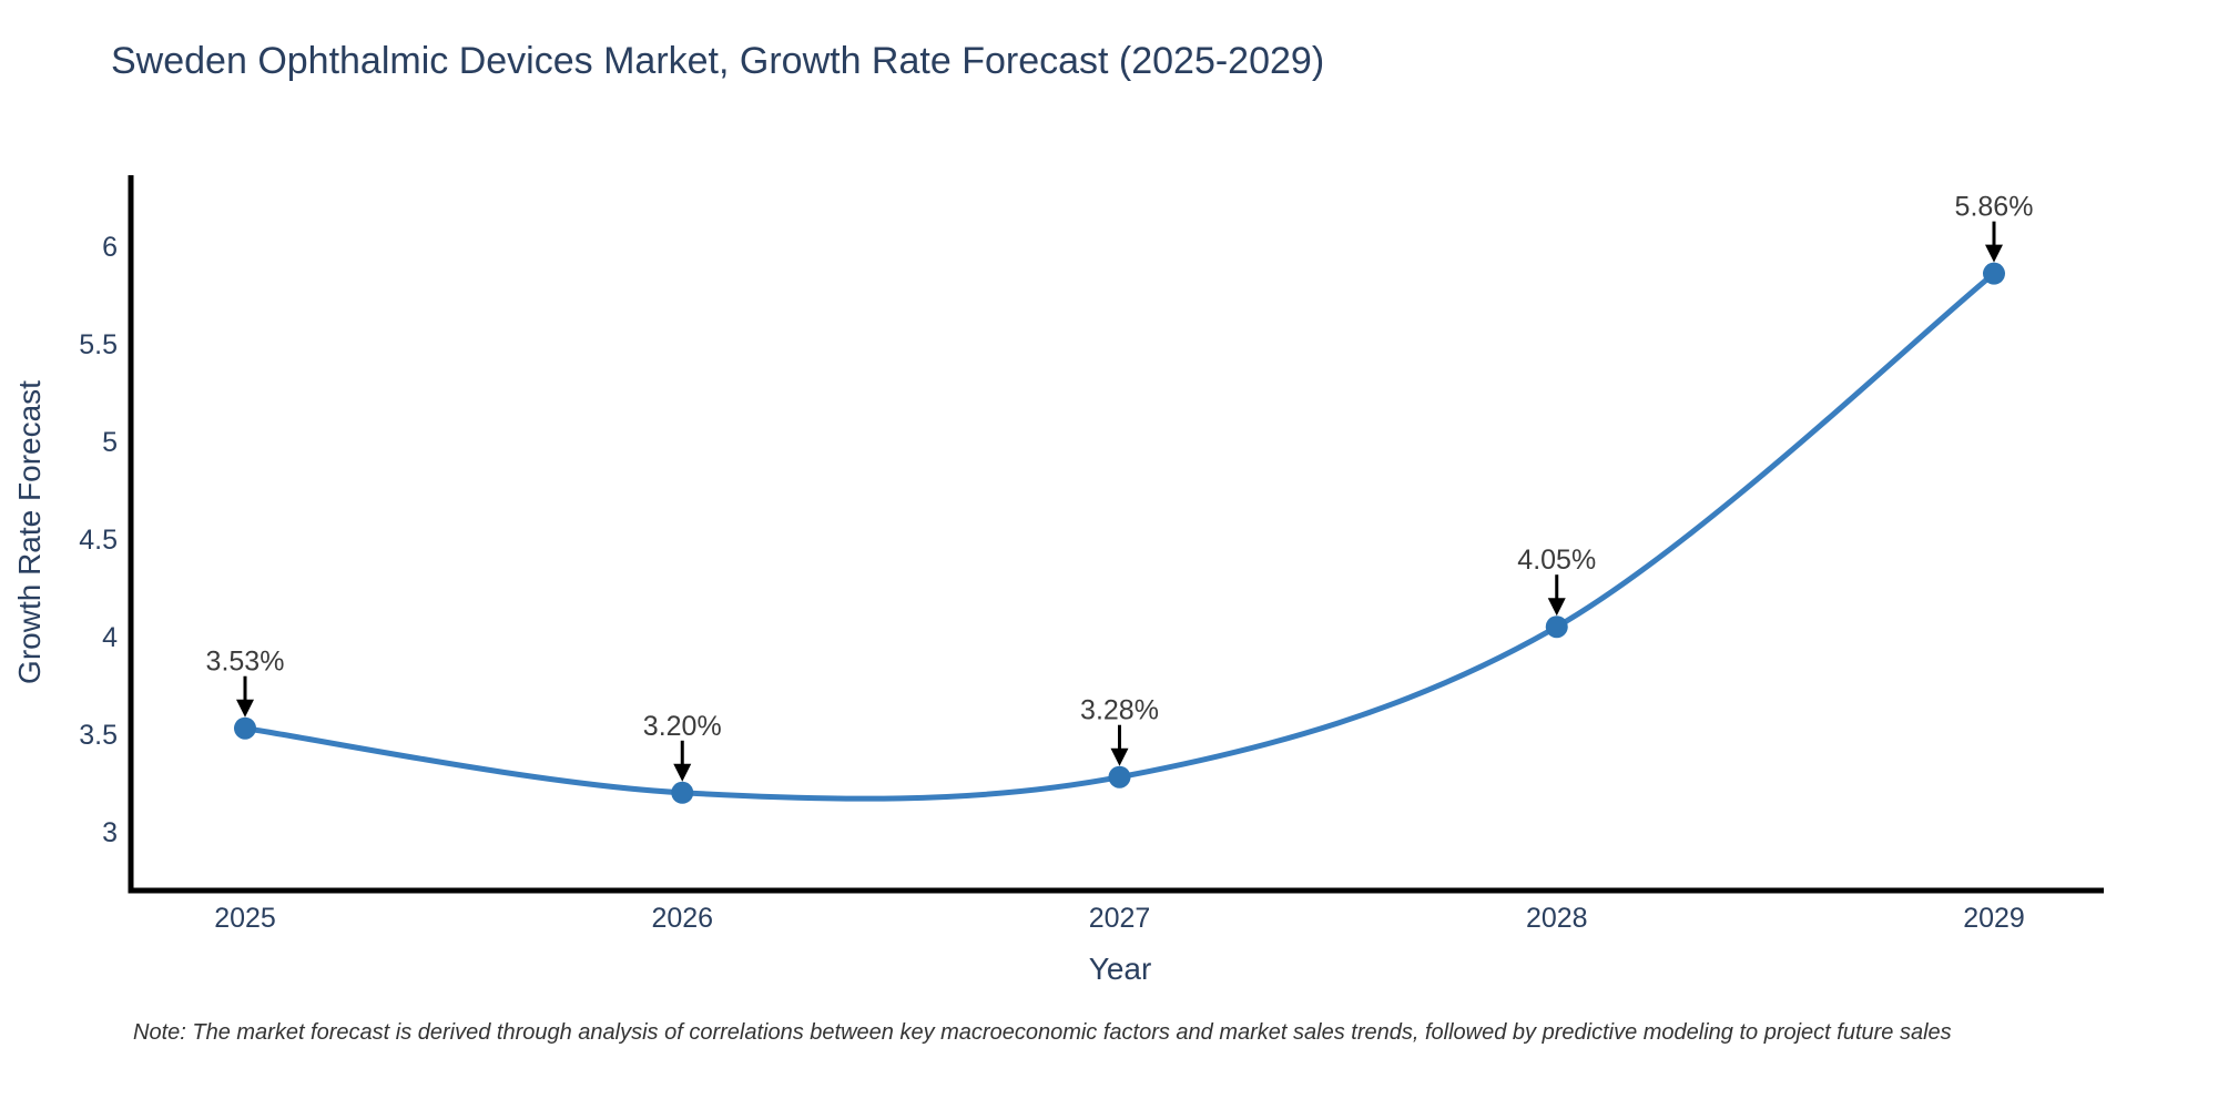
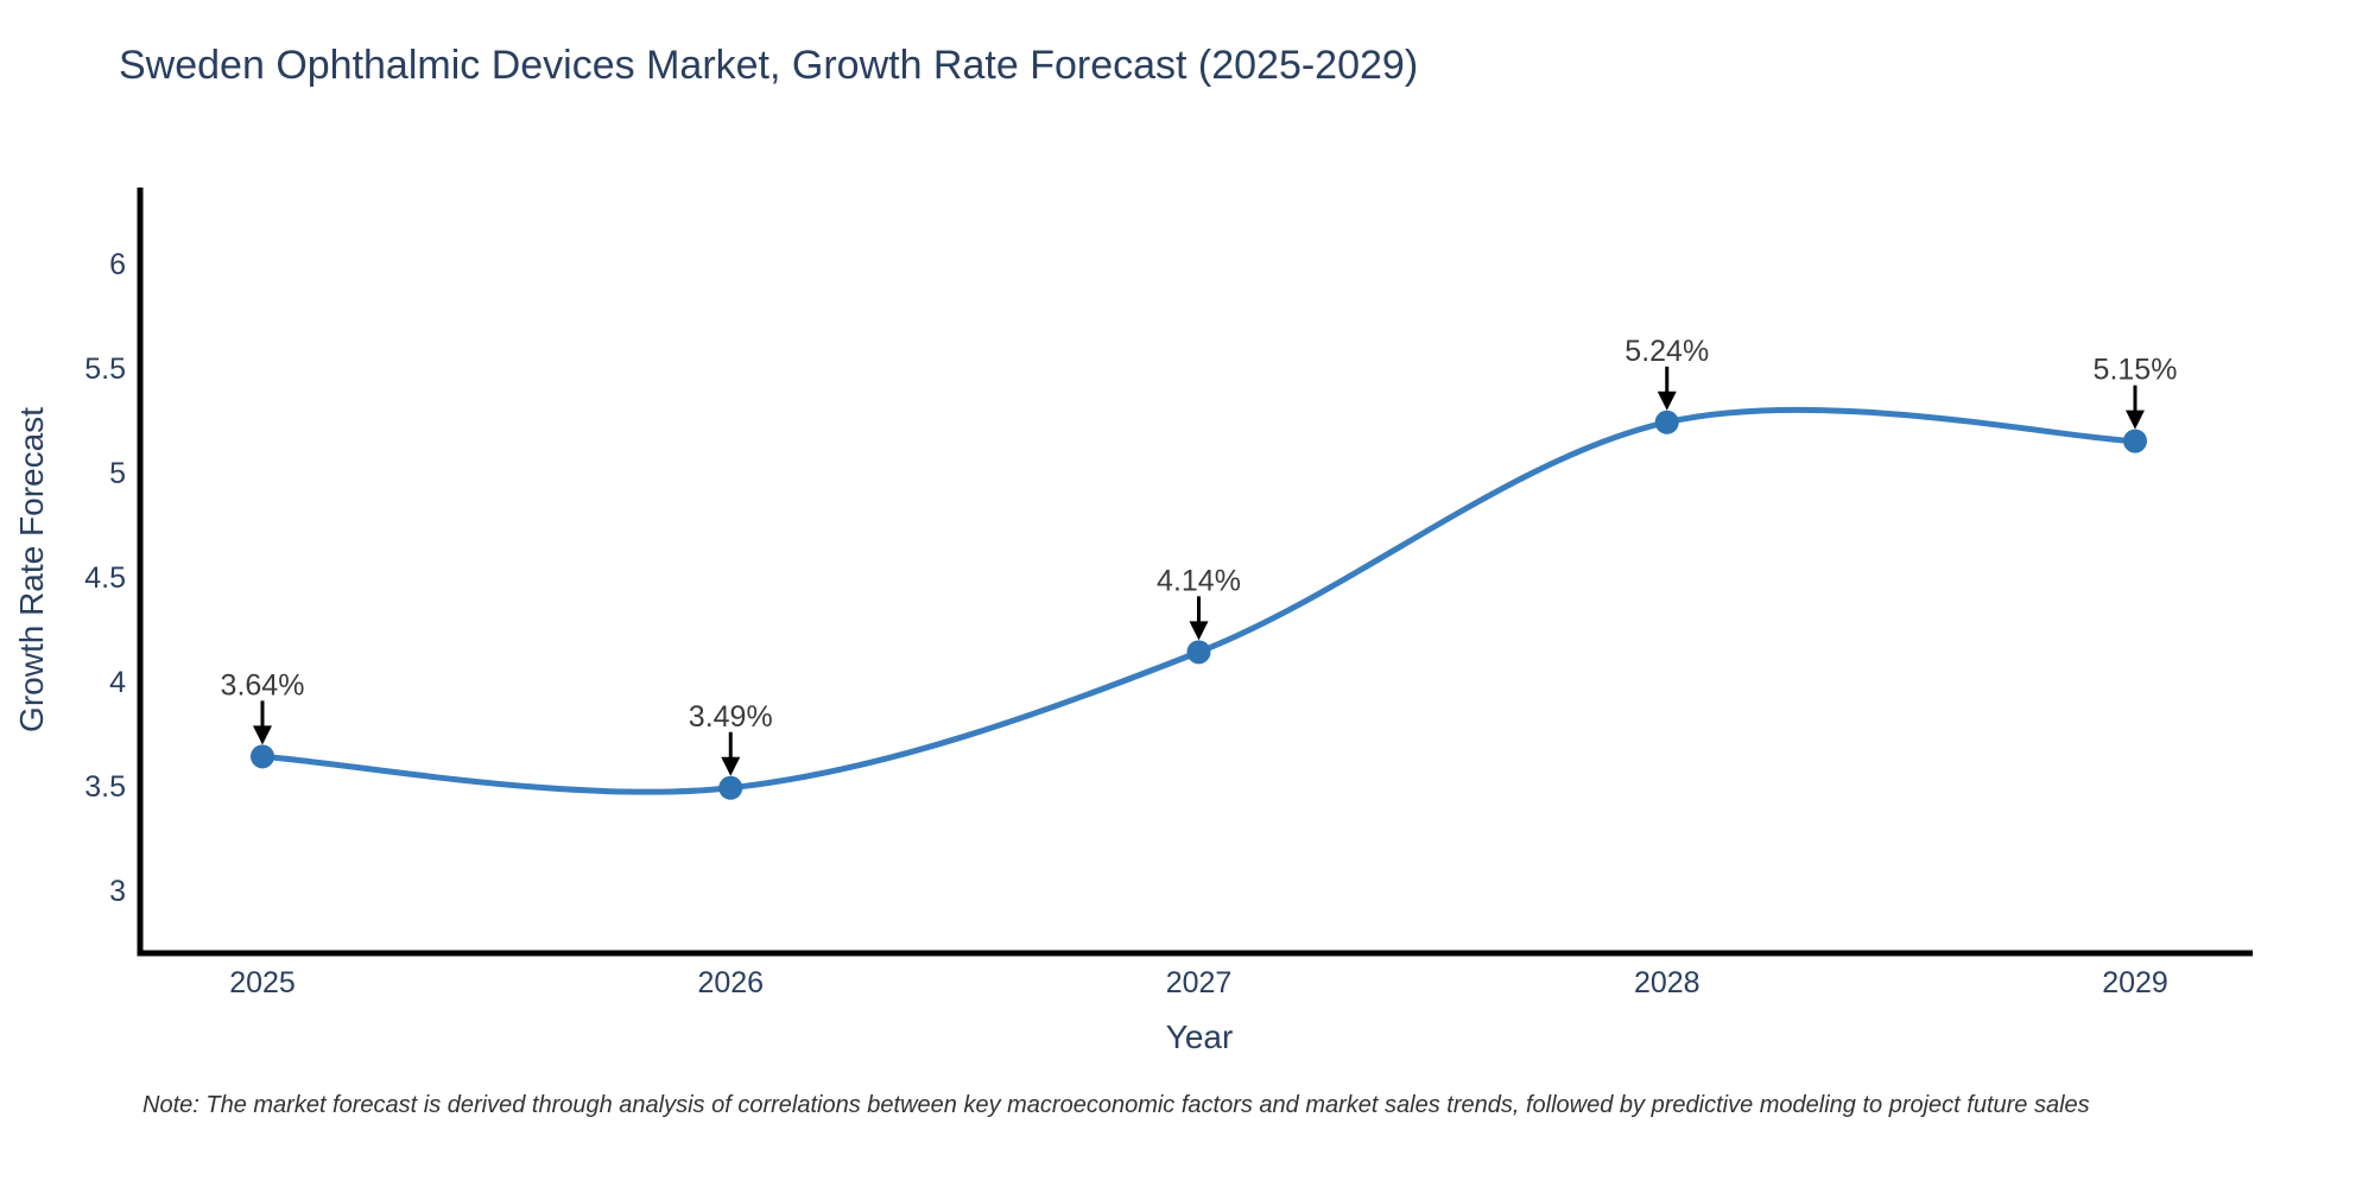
2025: 3.53% -> 3.64%
2026: 3.20% -> 3.49%
2027: 3.28% -> 4.14%
2028: 4.05% -> 5.24%
2029: 5.86% -> 5.15%
